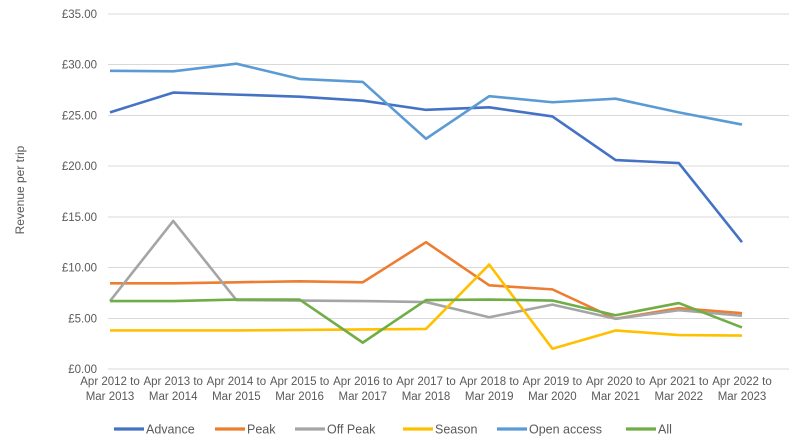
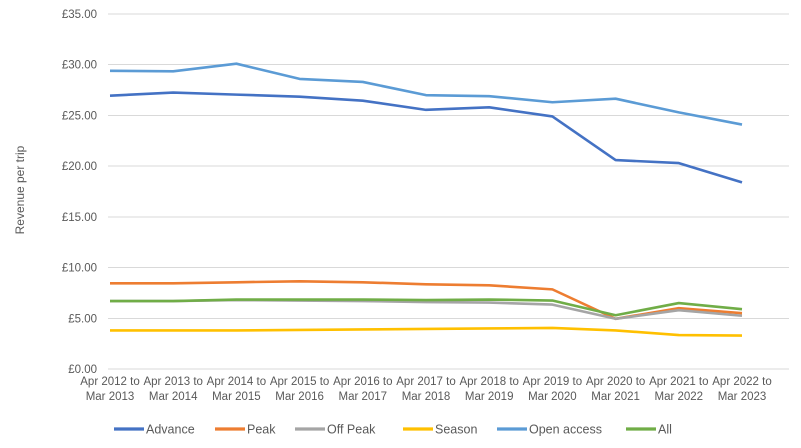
Advance/Apr 2012 to Mar 2013: £25.3 -> £26.9
Off Peak/Apr 2013 to Mar 2014: £14.6 -> £6.7
All/Apr 2016 to Mar 2017: £2.6 -> £6.8
Peak/Apr 2017 to Mar 2018: £12.5 -> £8.3
Open access/Apr 2017 to Mar 2018: £22.7 -> £27.0
Off Peak/Apr 2018 to Mar 2019: £5.1 -> £6.5
Season/Apr 2018 to Mar 2019: £10.3 -> £4.0
Season/Apr 2019 to Mar 2020: £2.0 -> £4.0
Advance/Apr 2022 to Mar 2023: £12.5 -> £18.4
All/Apr 2022 to Mar 2023: £4.1 -> £5.9
